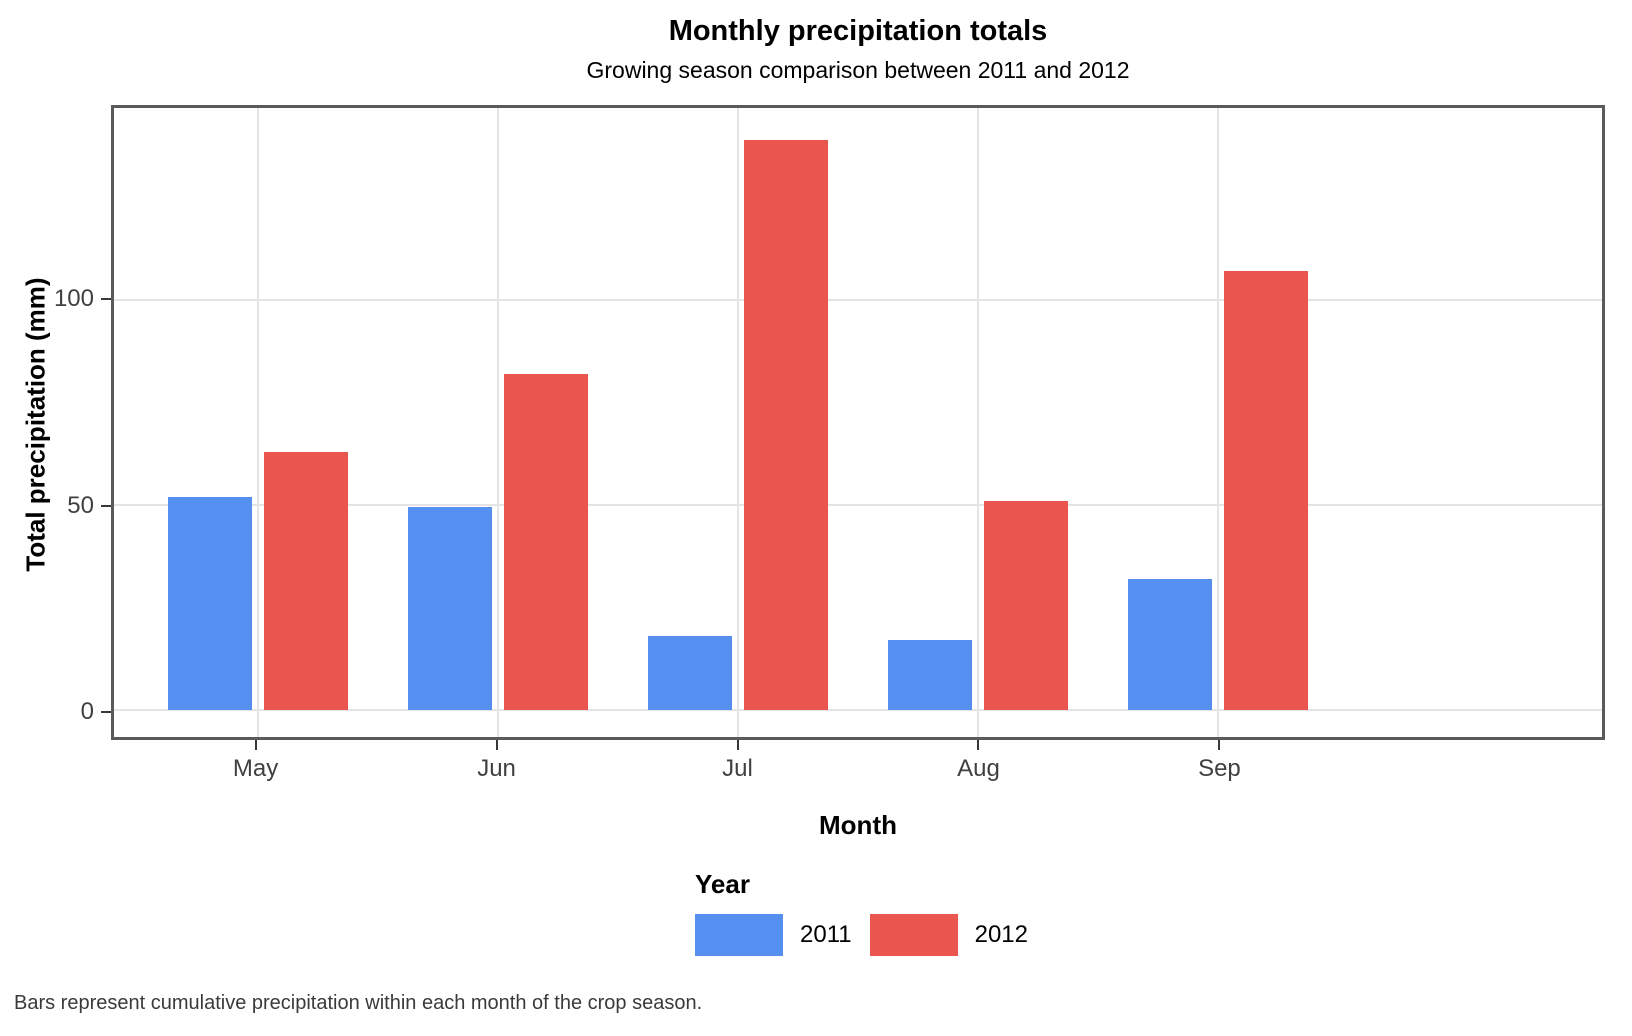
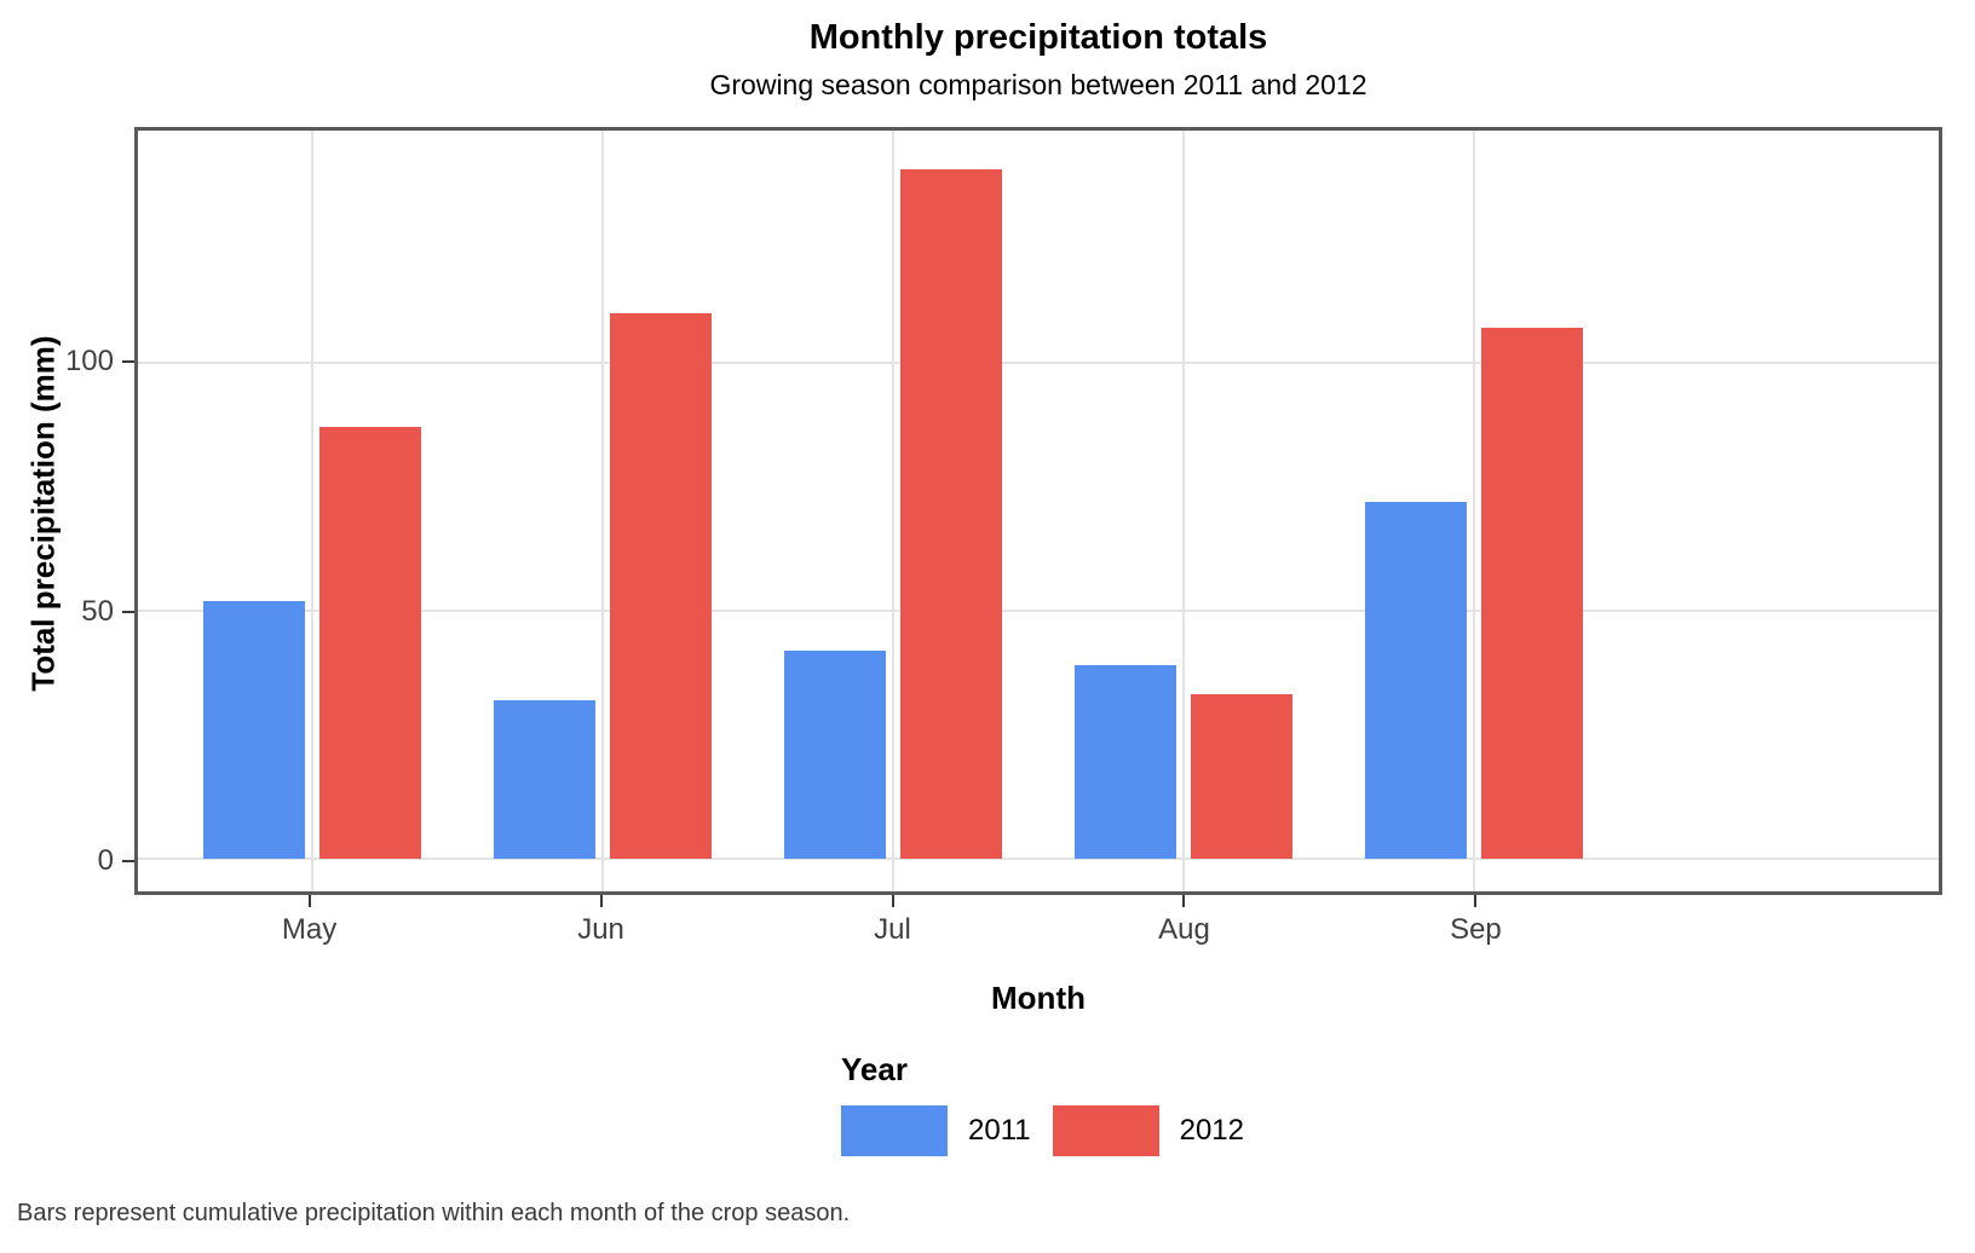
2012/May: 63 -> 87
2011/Jun: 50 -> 32
2012/Jun: 82 -> 110
2011/Jul: 18 -> 42
2011/Aug: 17 -> 39
2012/Aug: 51 -> 33
2011/Sep: 32 -> 72
